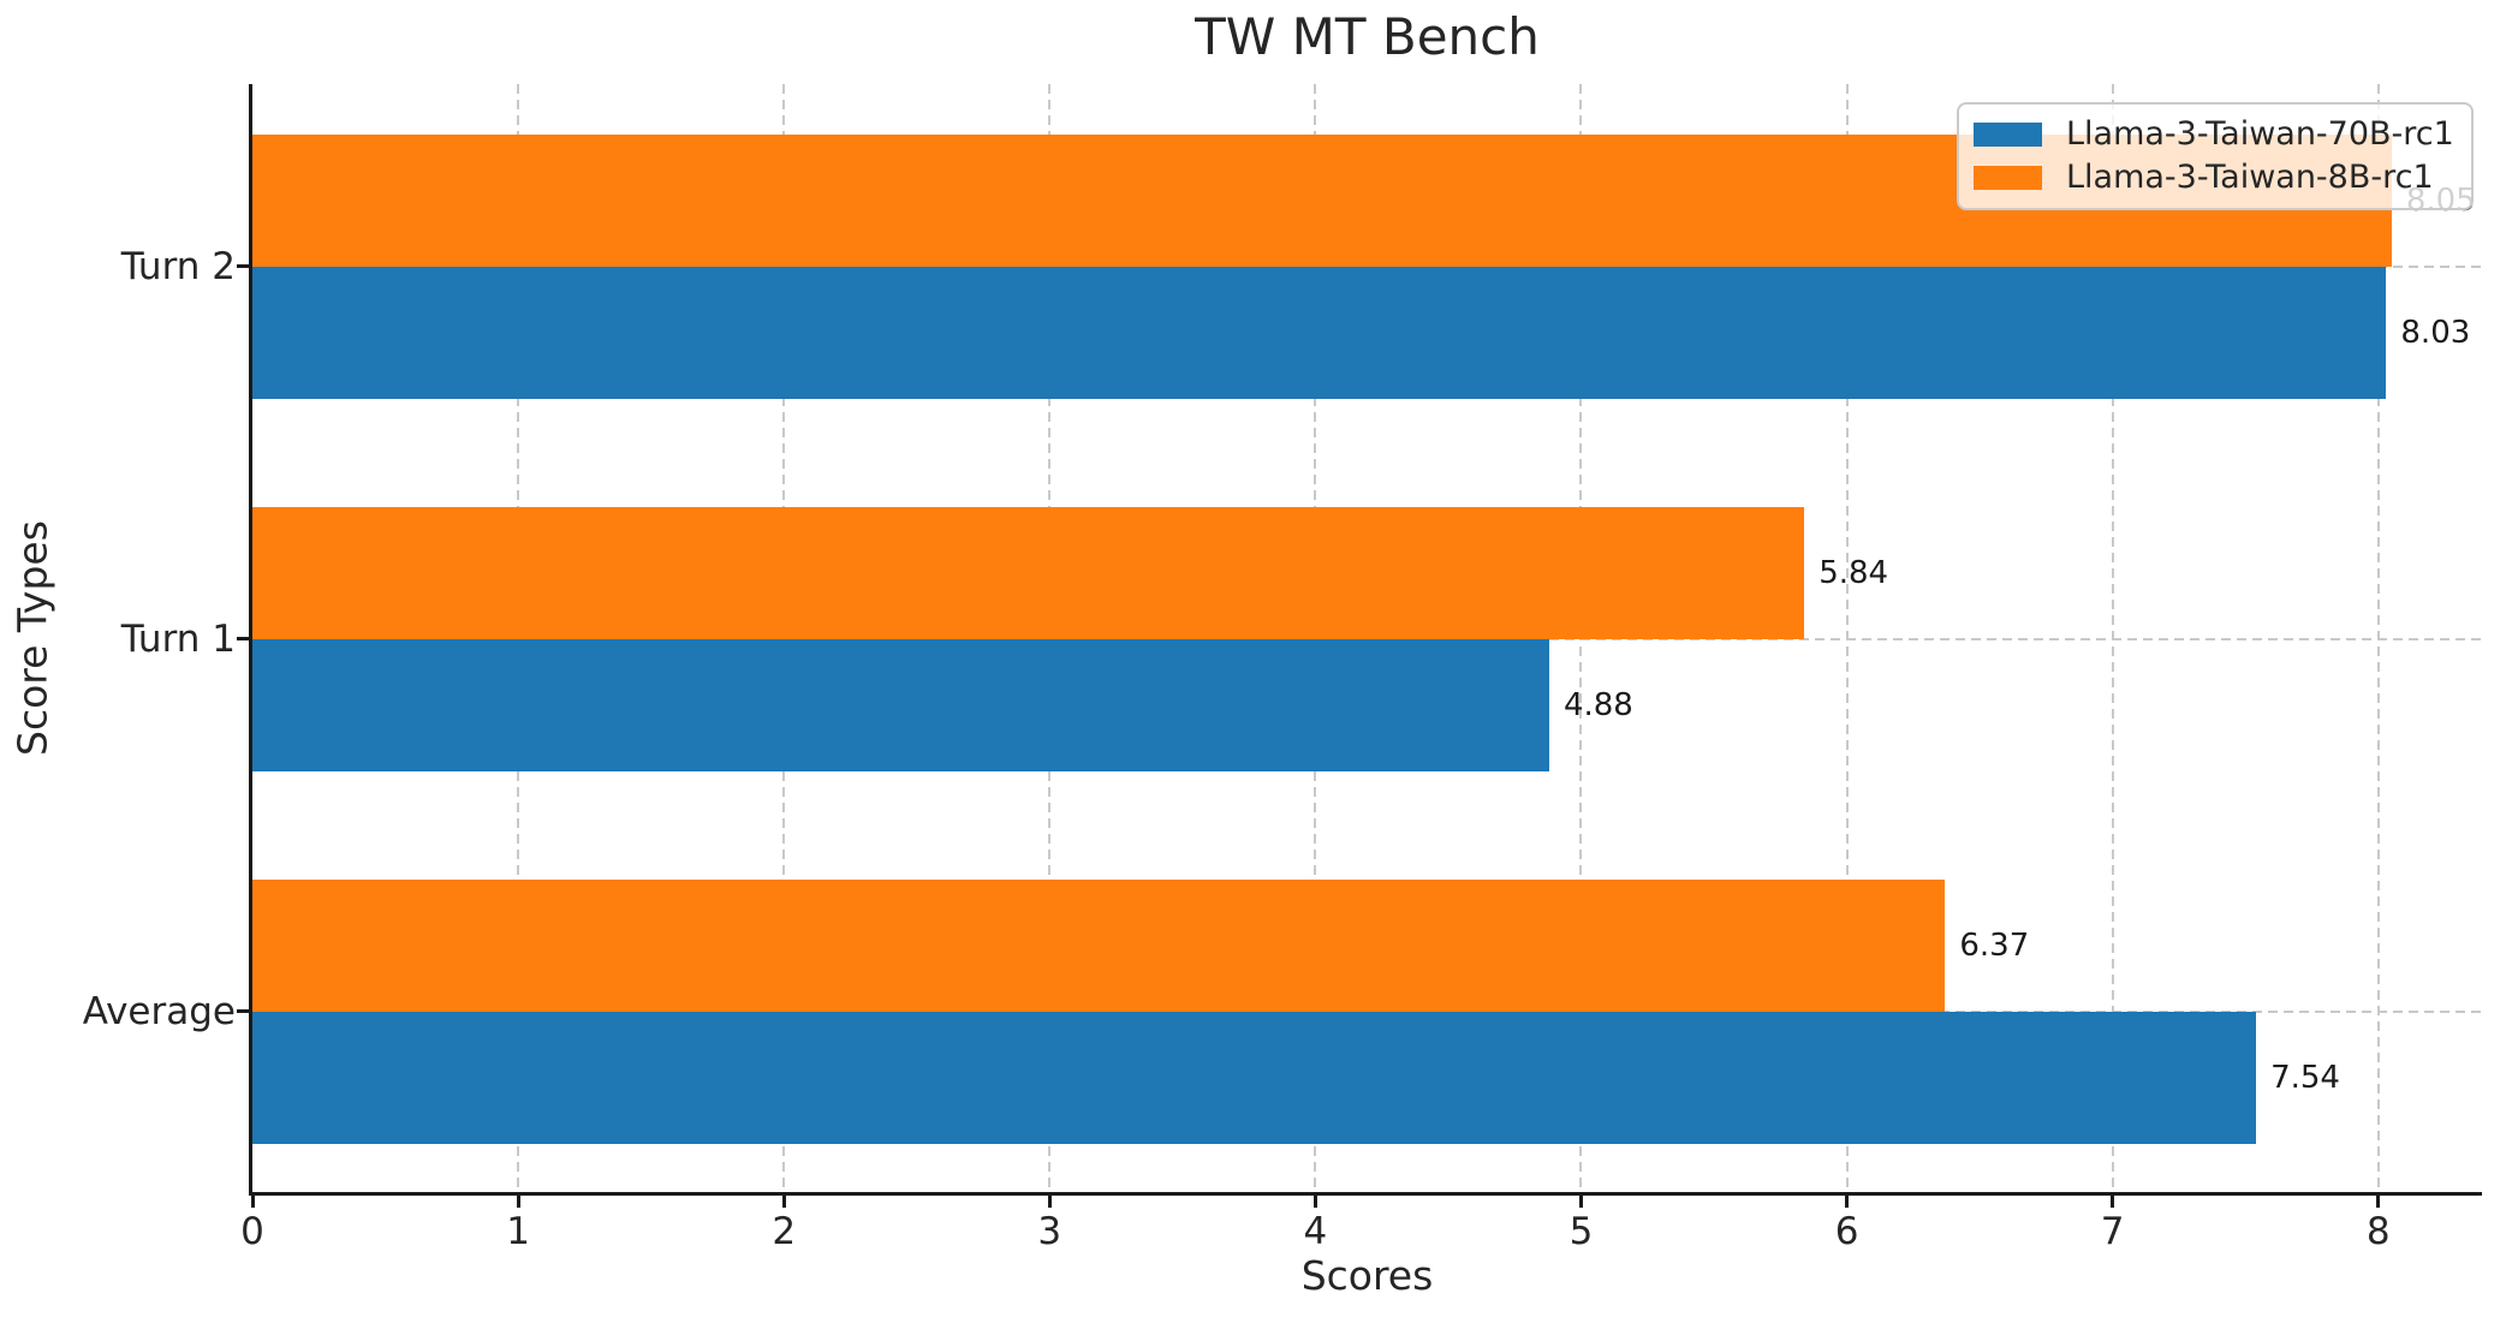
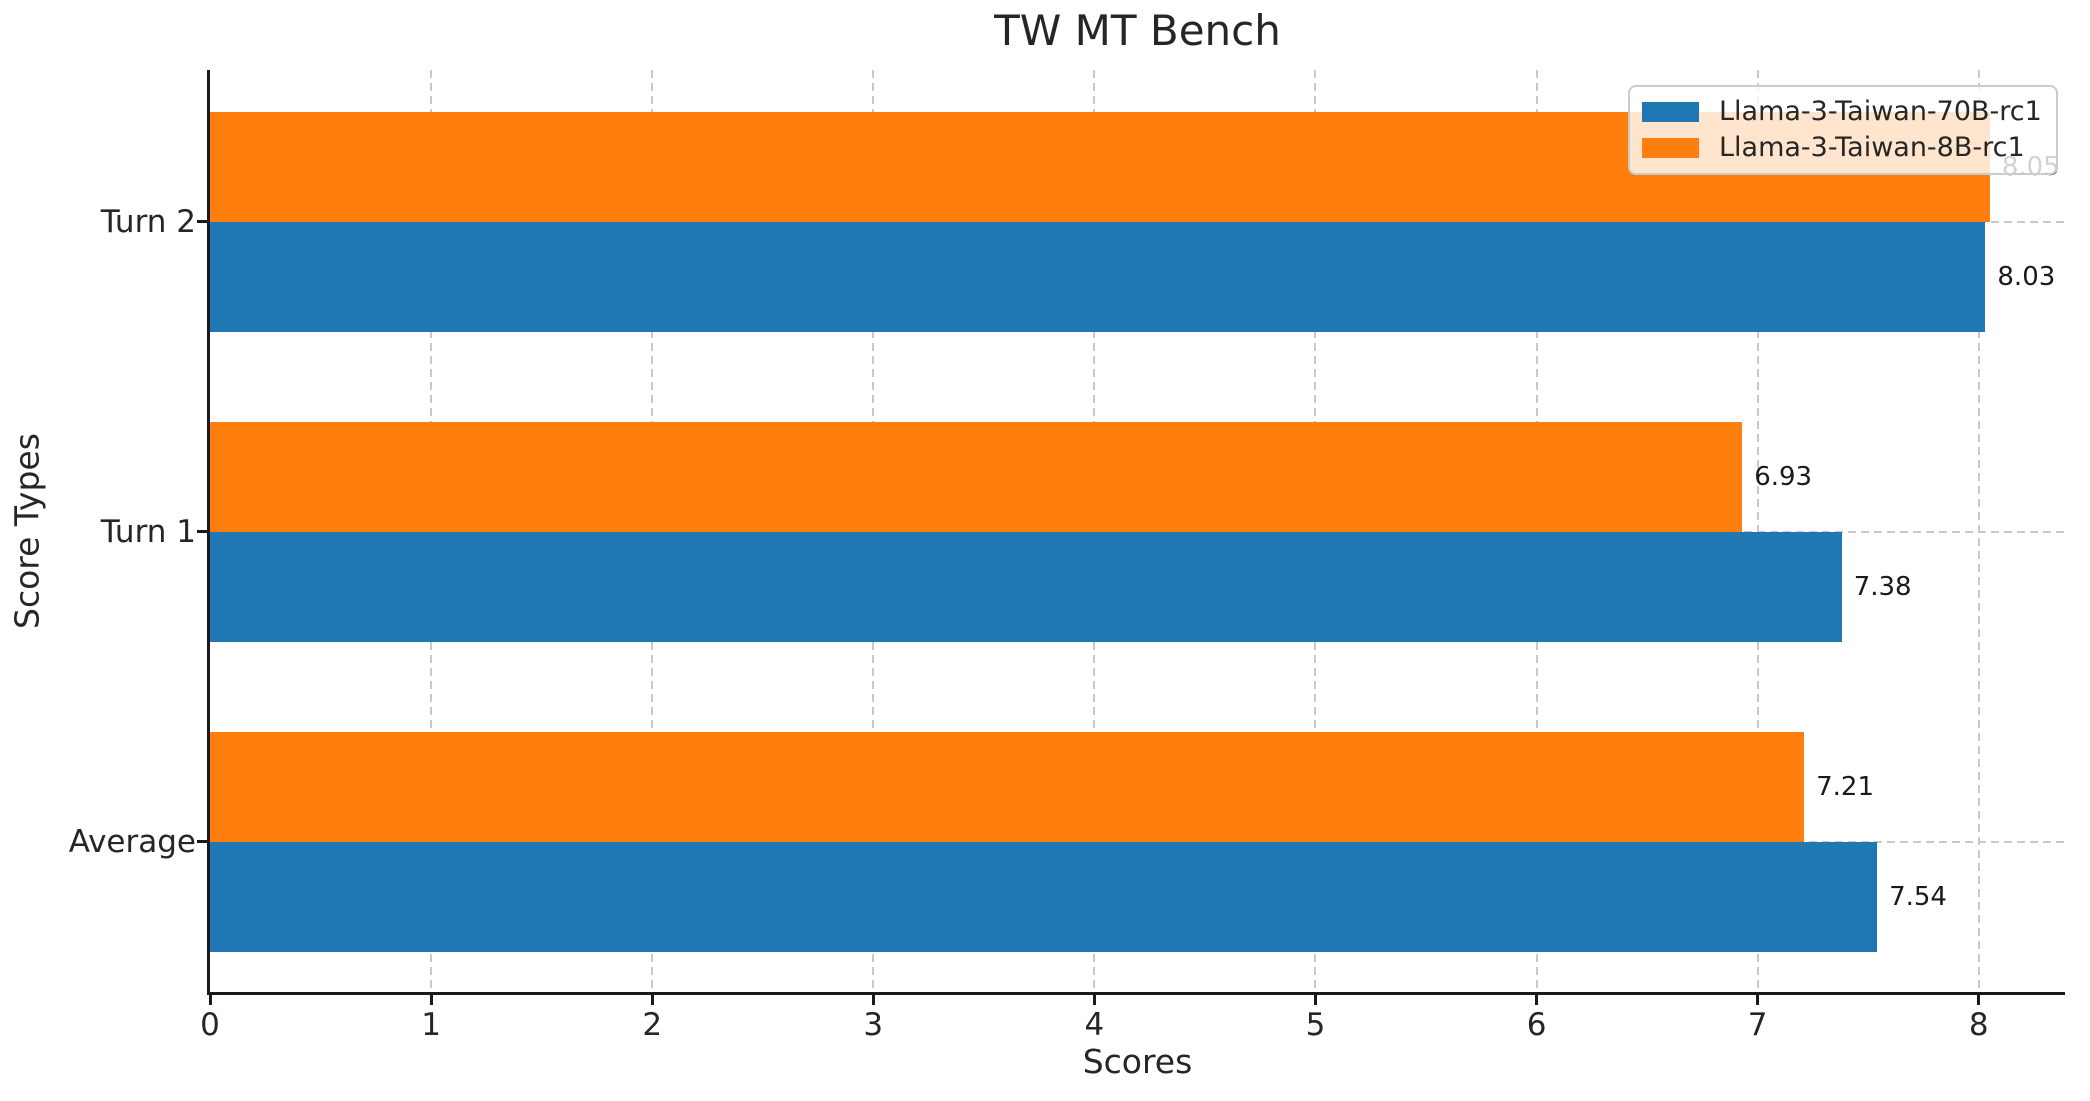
Llama-3-Taiwan-70B-rc1/Turn 1: 4.88 -> 7.38
Llama-3-Taiwan-8B-rc1/Turn 1: 5.84 -> 6.93
Llama-3-Taiwan-8B-rc1/Average: 6.37 -> 7.21
